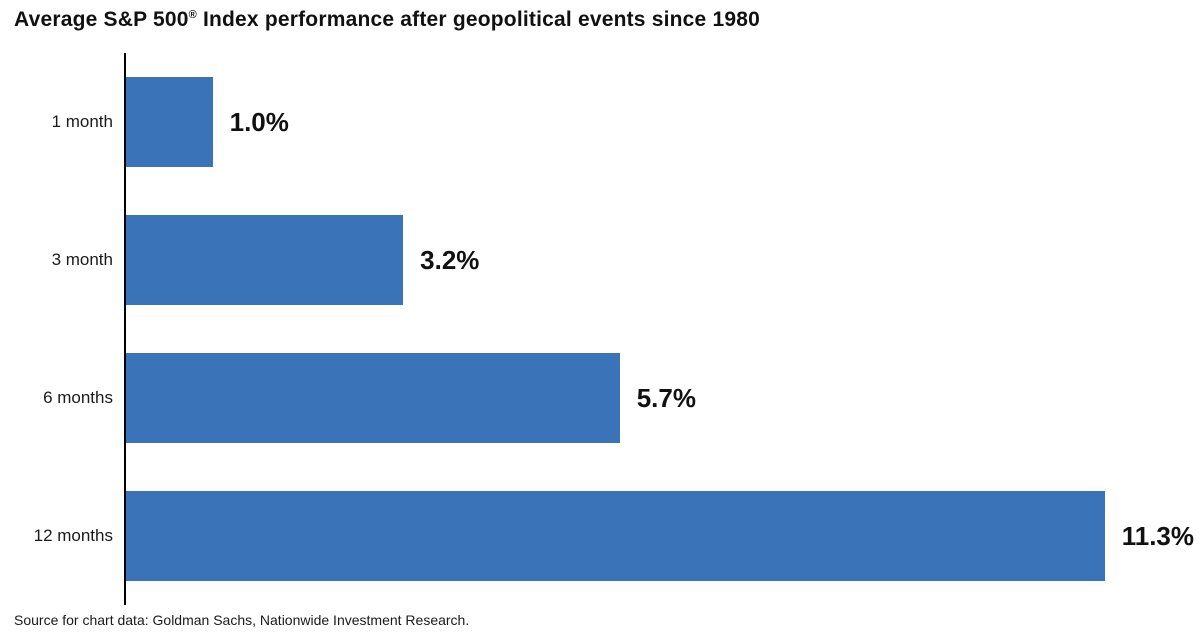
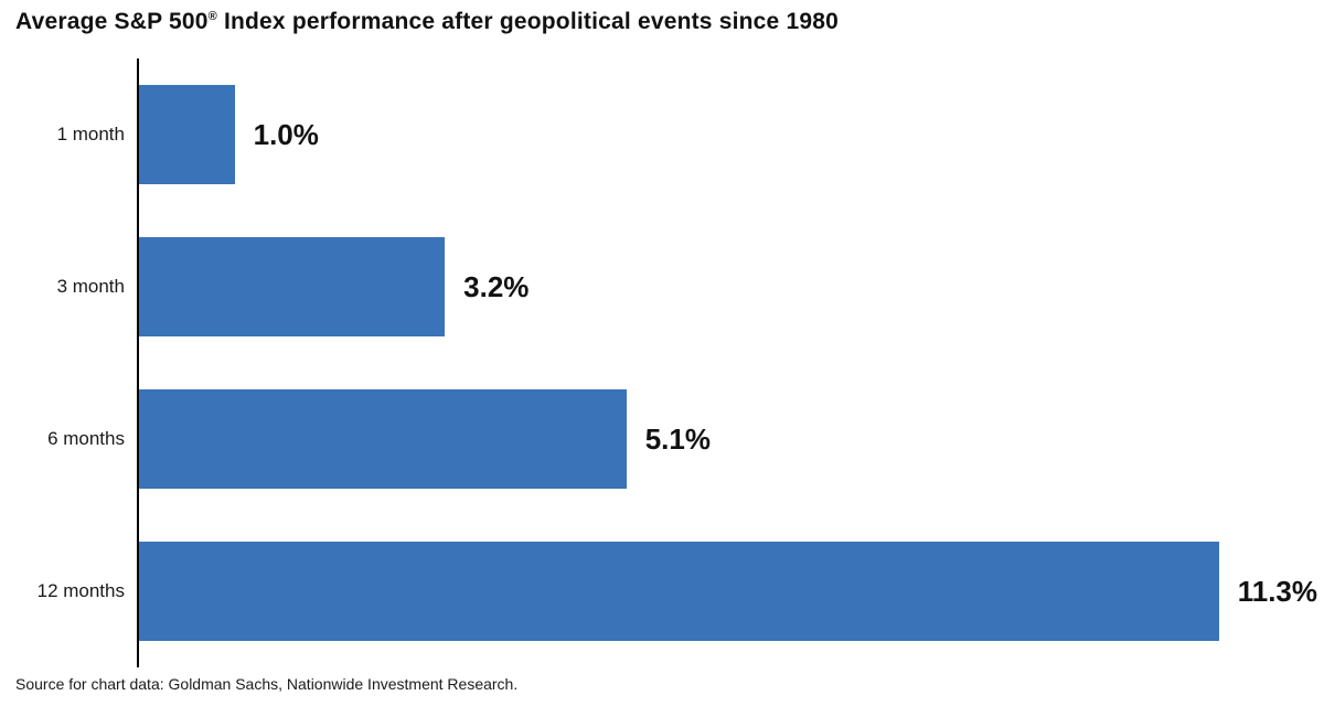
6 months: 5.7% -> 5.1%
